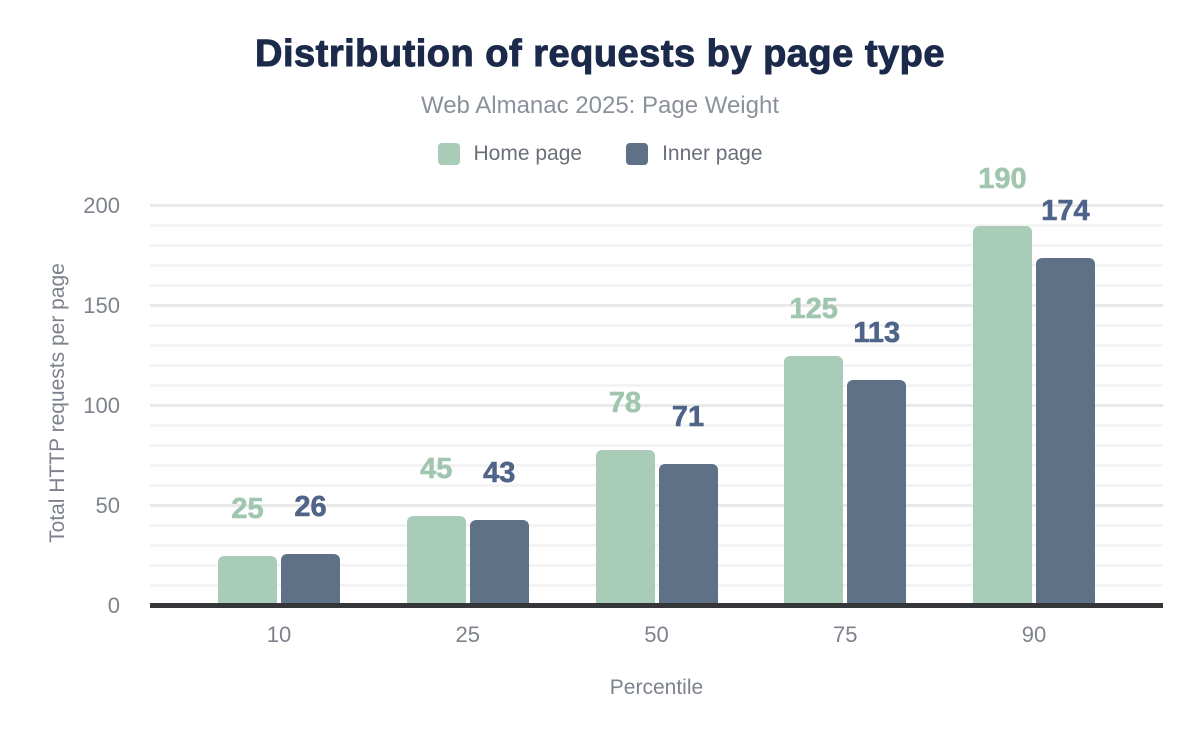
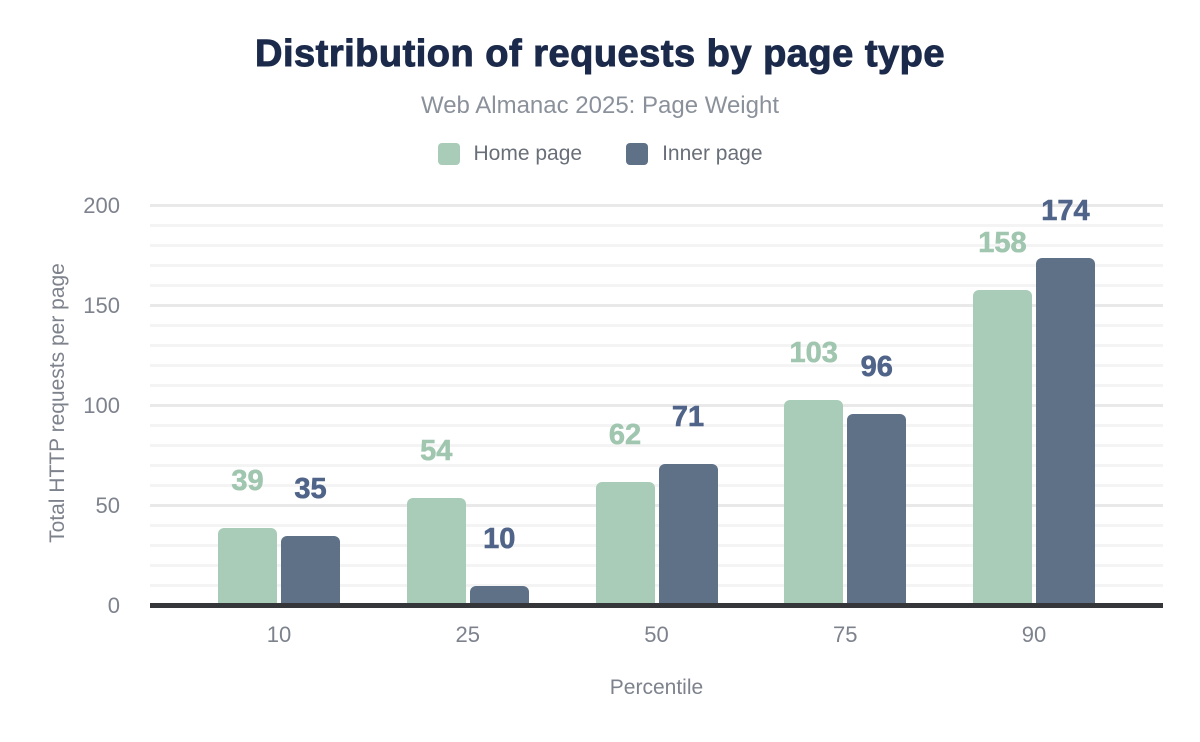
Home page/10: 25 -> 39
Inner page/10: 26 -> 35
Home page/25: 45 -> 54
Inner page/25: 43 -> 10
Home page/50: 78 -> 62
Home page/75: 125 -> 103
Inner page/75: 113 -> 96
Home page/90: 190 -> 158
